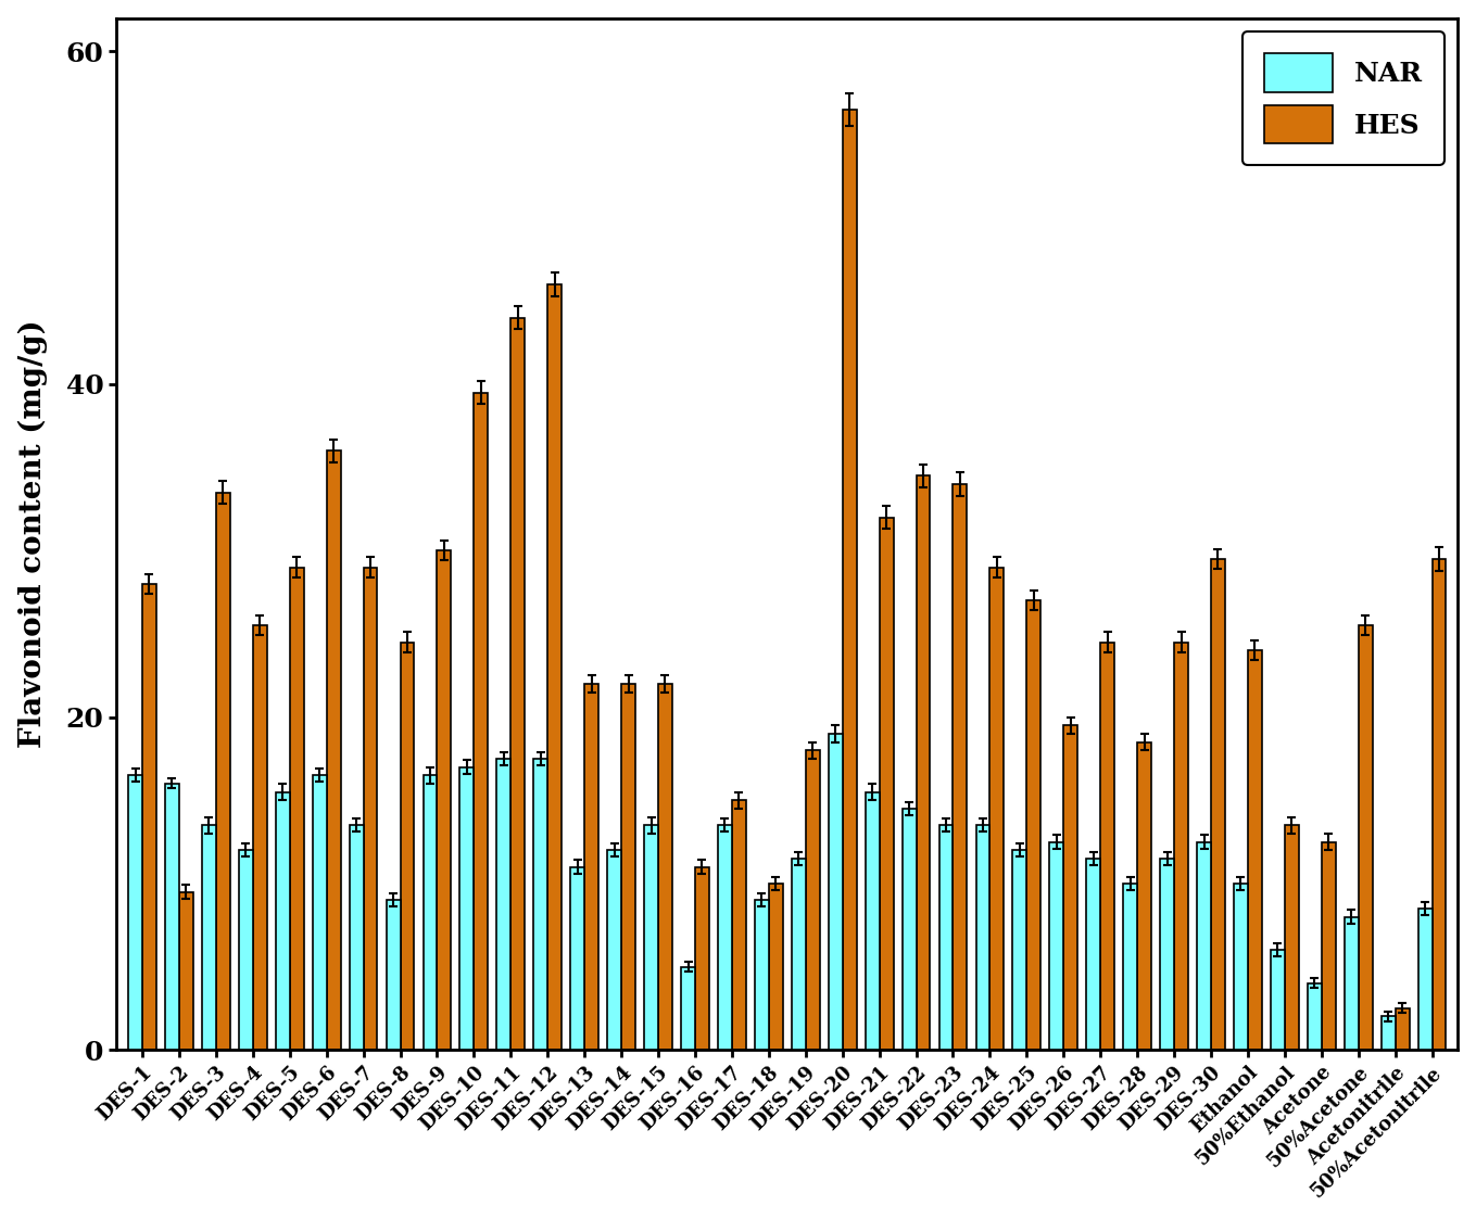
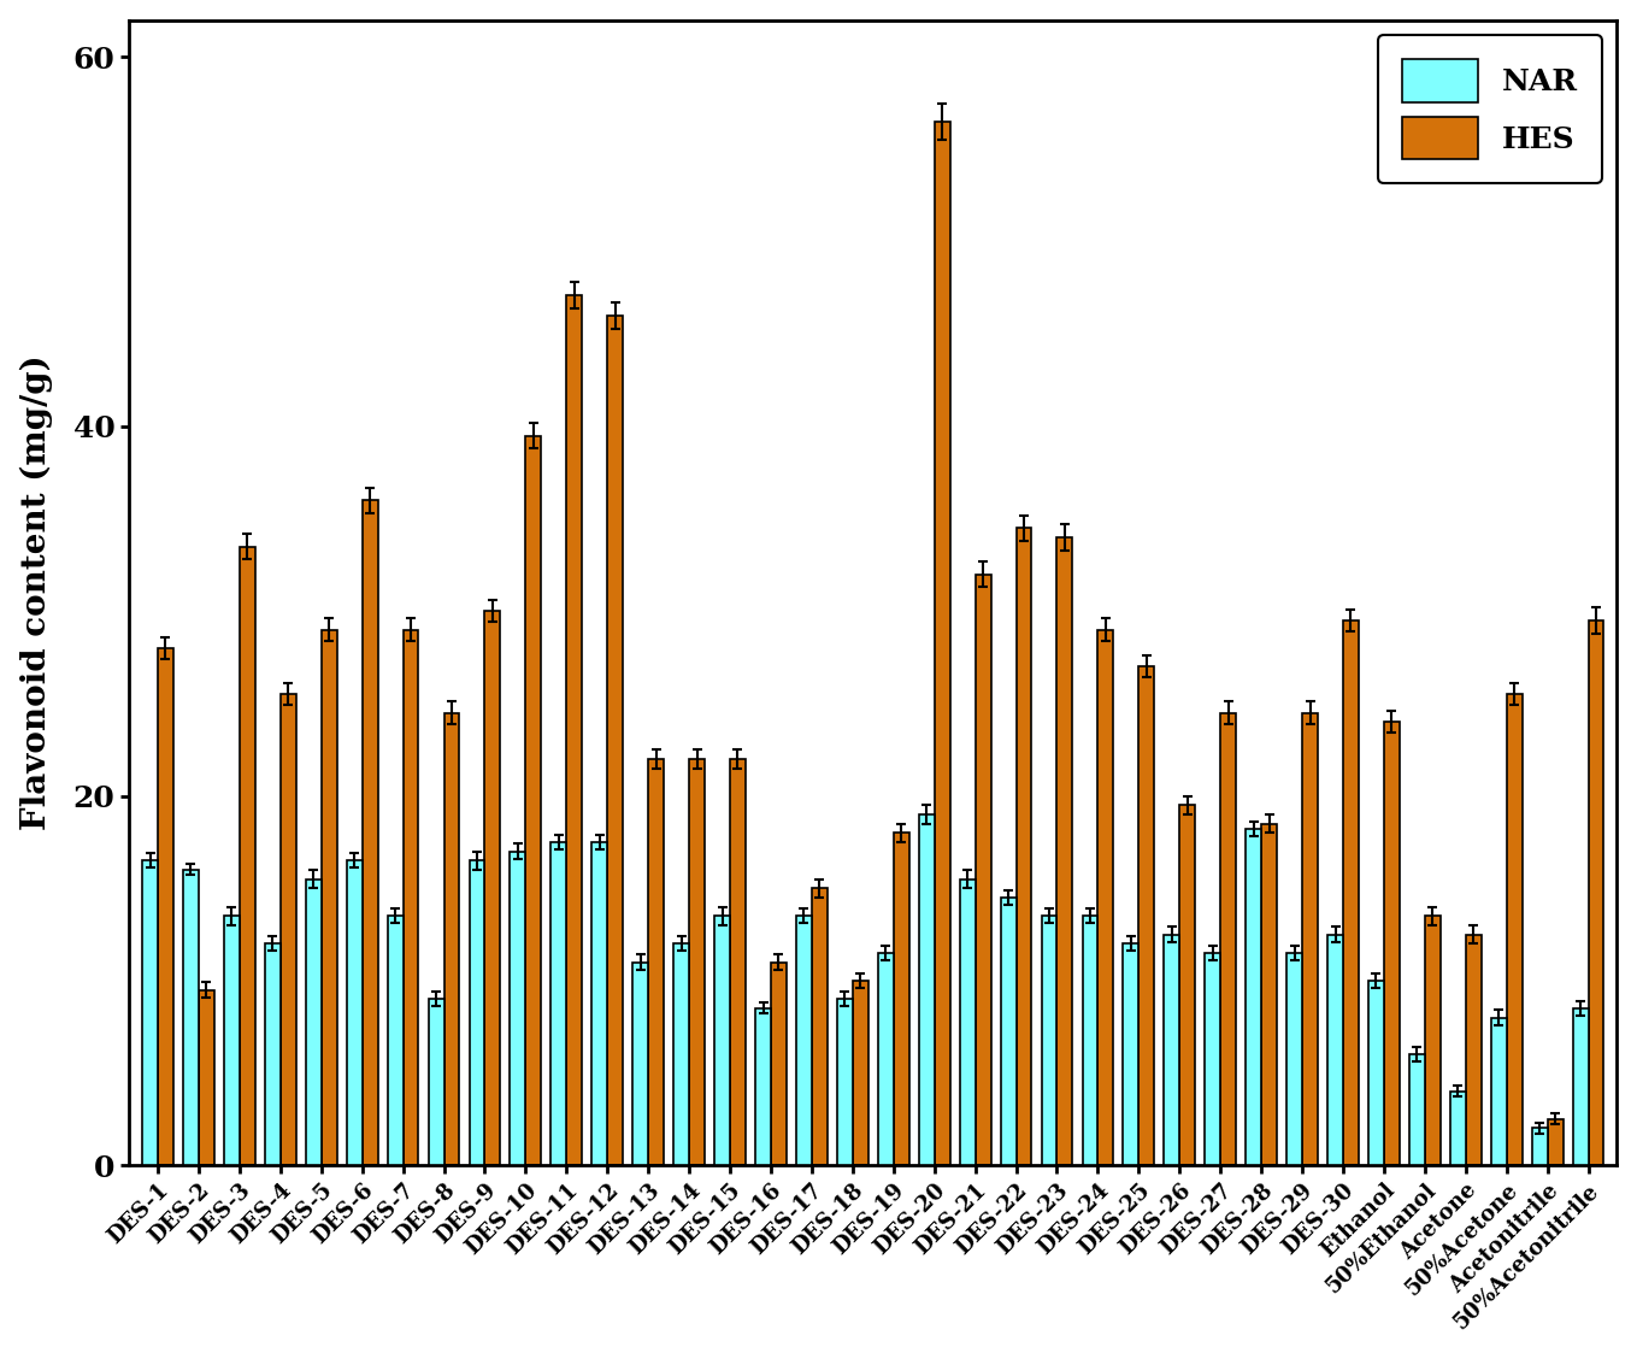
HES/DES-11: 44.0 -> 47.1
NAR/DES-16: 5.0 -> 8.5
NAR/DES-28: 10.0 -> 18.2
